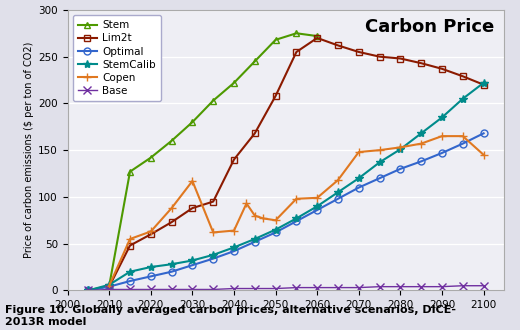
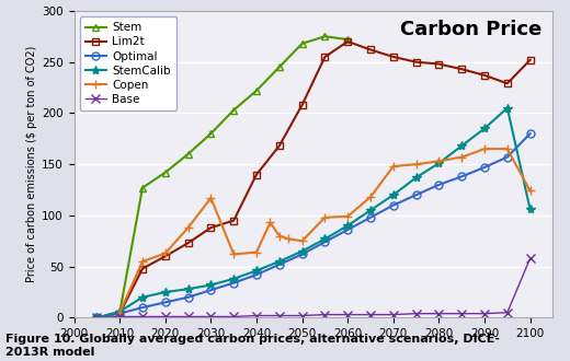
Lim2t/2100: 220 -> 252
Optimal/2100: 168 -> 180
StemCalib/2100: 222 -> 106
Copen/2100: 145 -> 124
Base/2100: 5 -> 58
